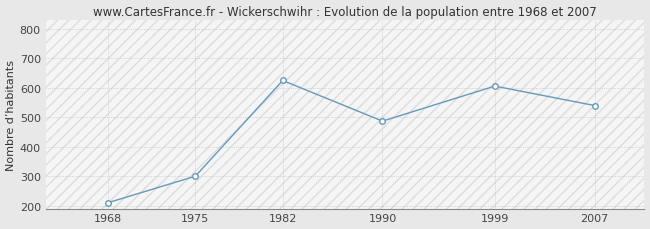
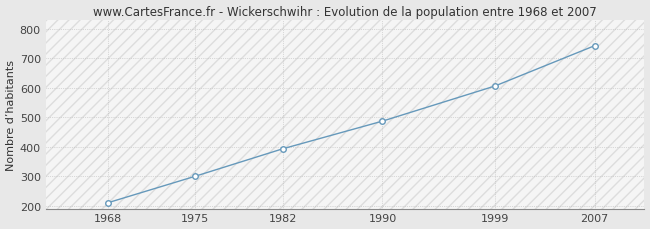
1982: 625 -> 393
2007: 540 -> 743
